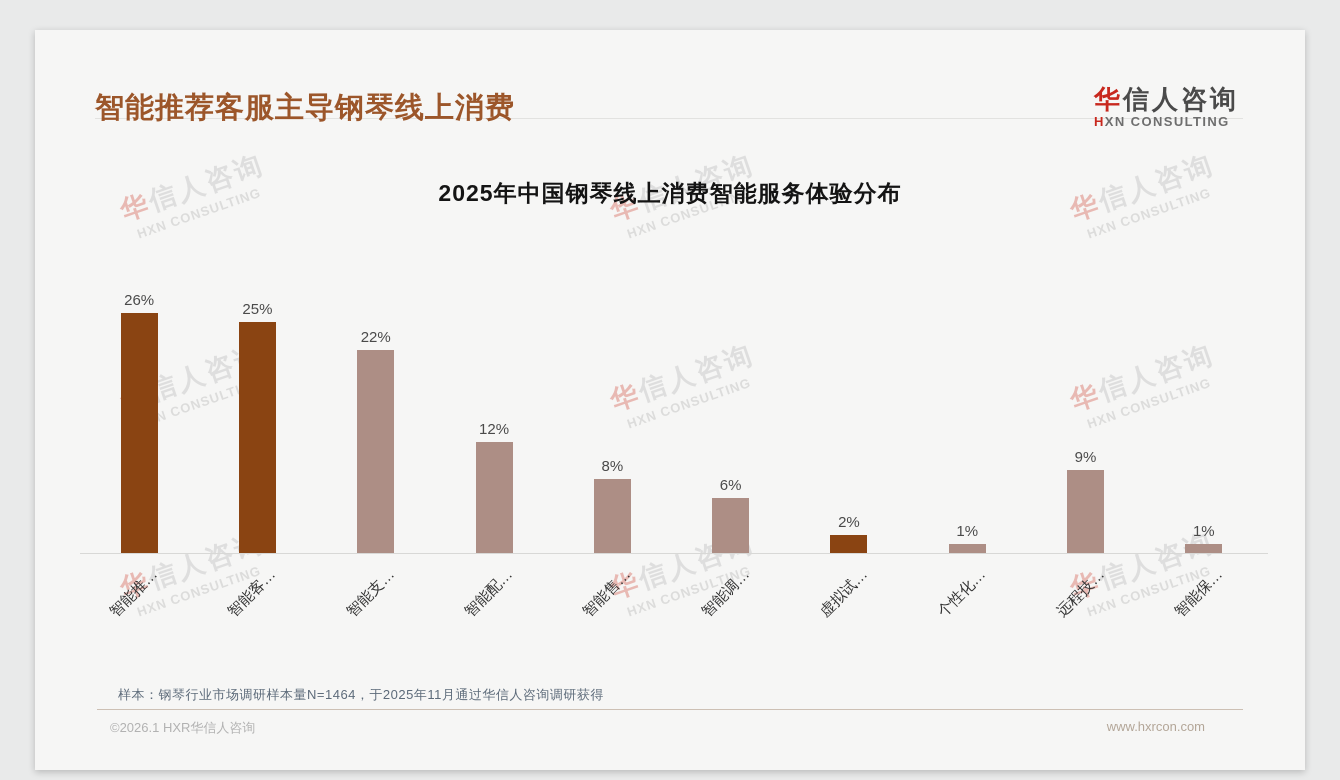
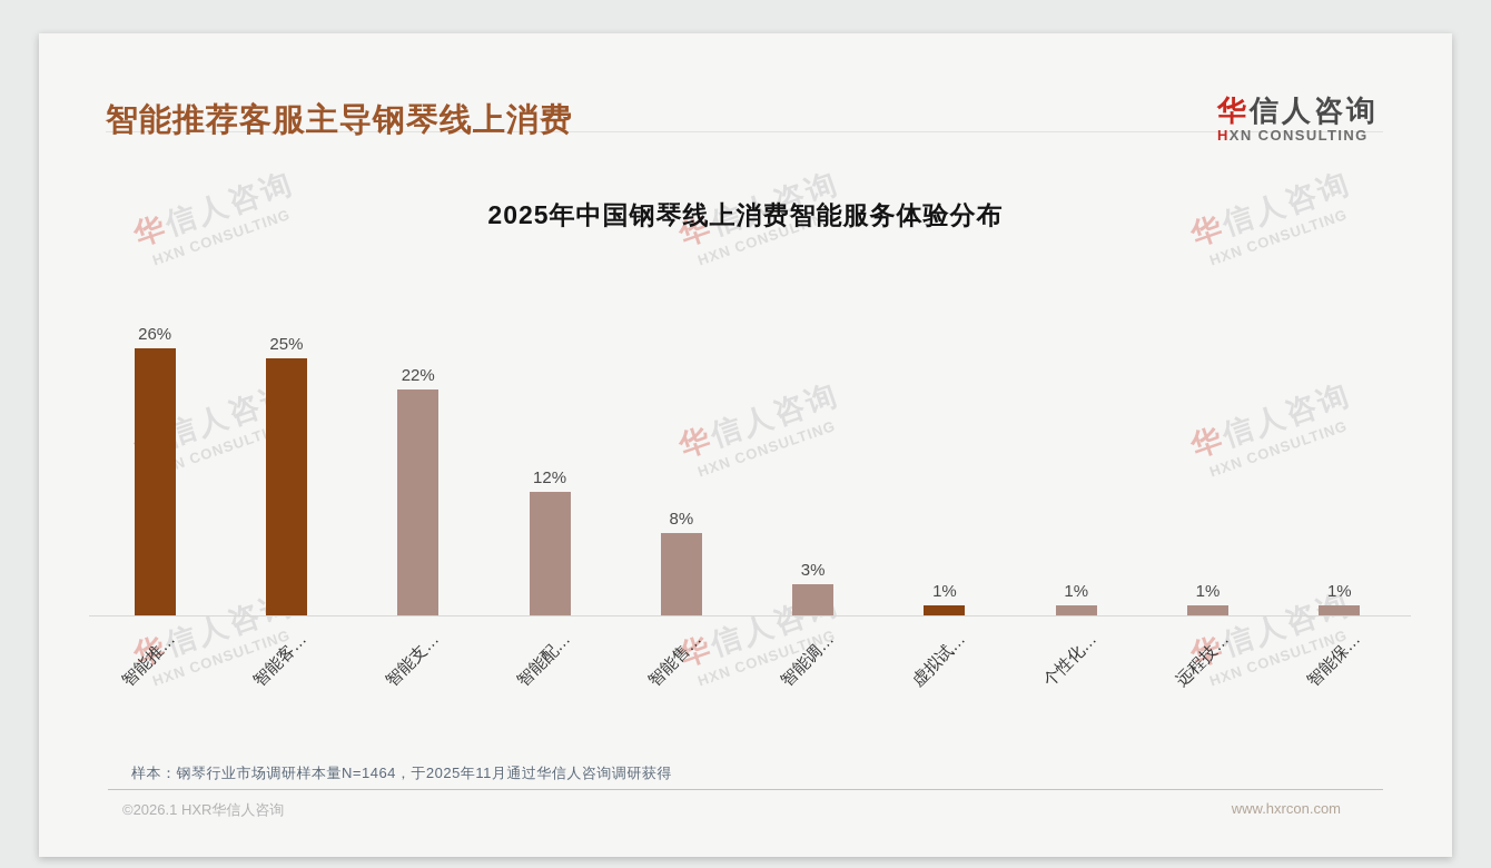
智能调…: 6% -> 3%
虚拟试…: 2% -> 1%
远程技…: 9% -> 1%
